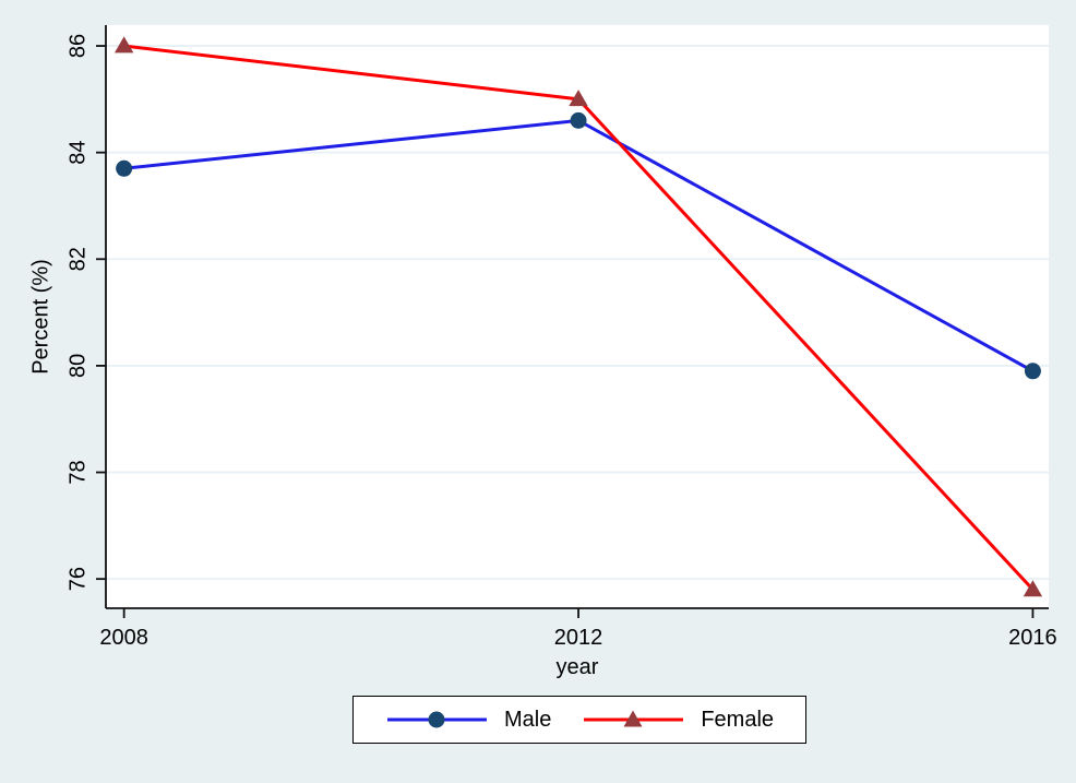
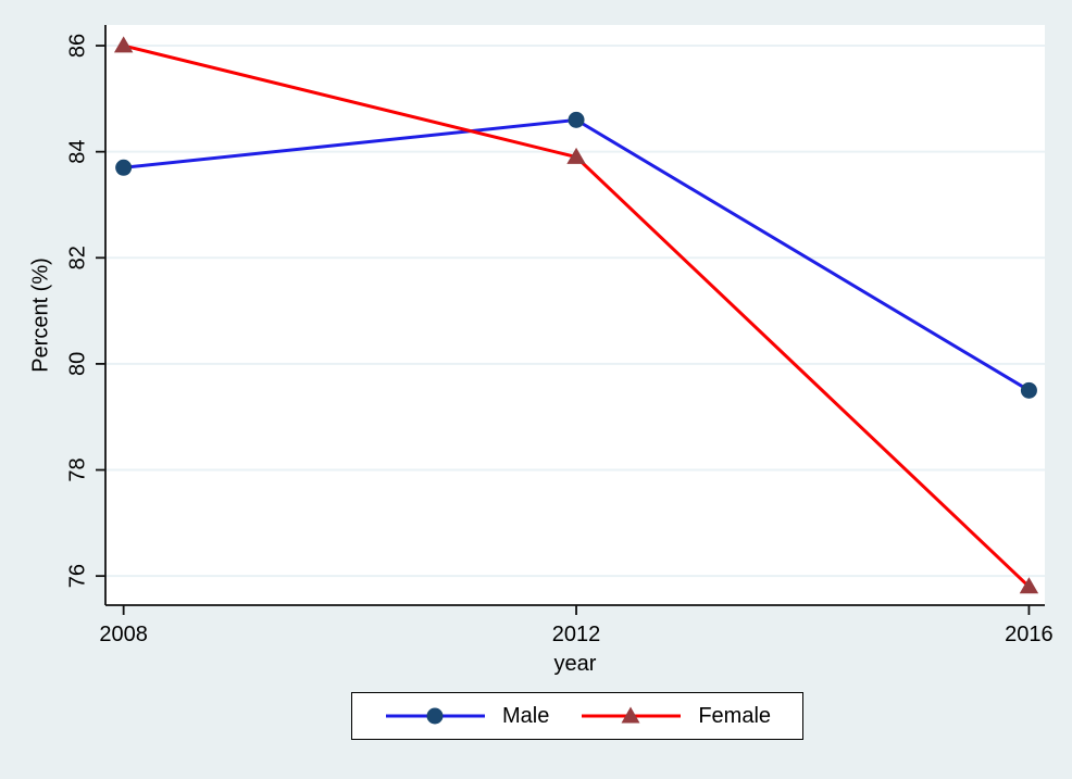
Female/2012: 85.0 -> 83.9
Male/2016: 79.9 -> 79.5
